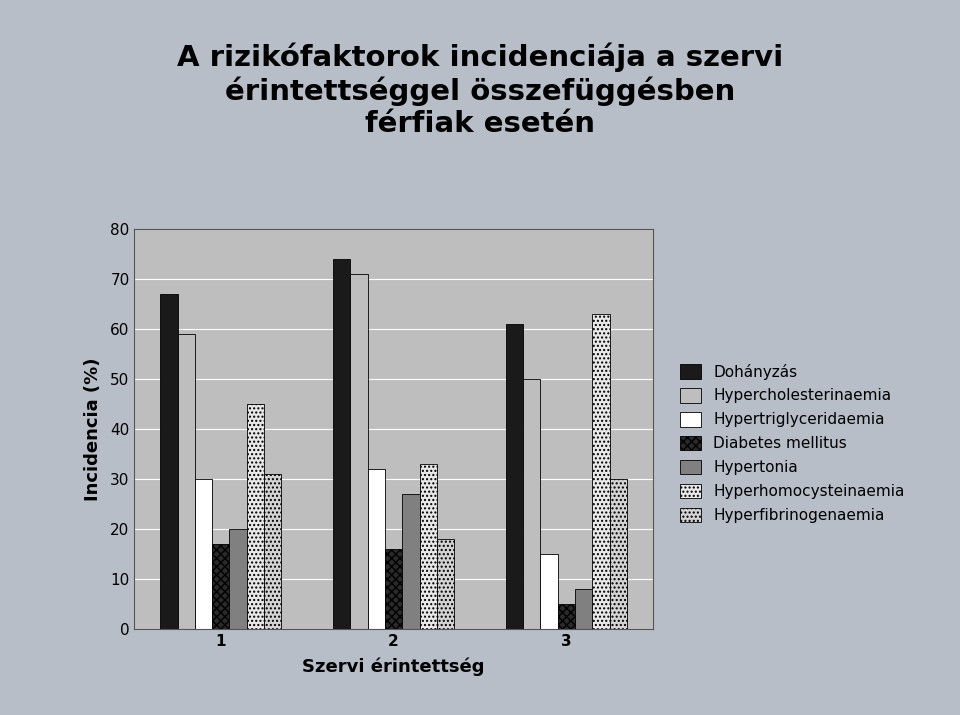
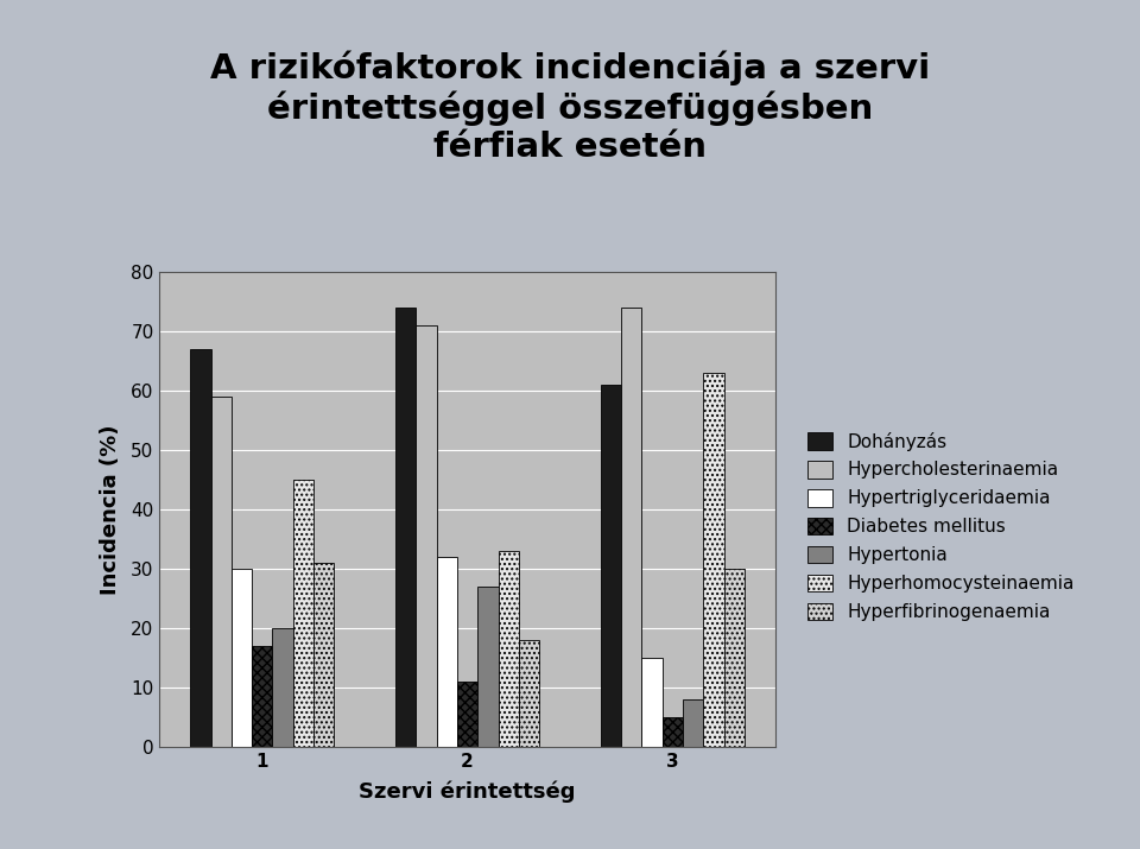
Diabetes mellitus/2: 16 -> 11
Hypercholesterinaemia/3: 50 -> 74
